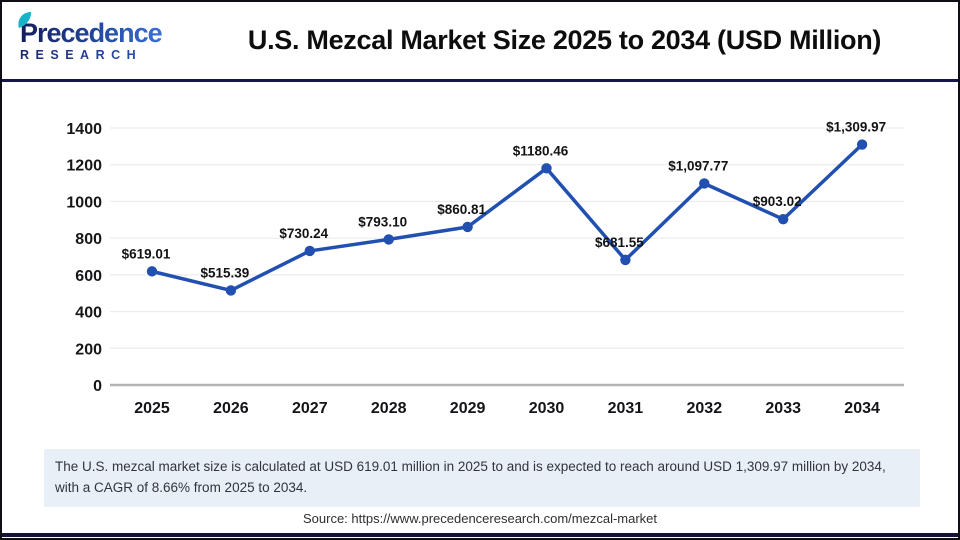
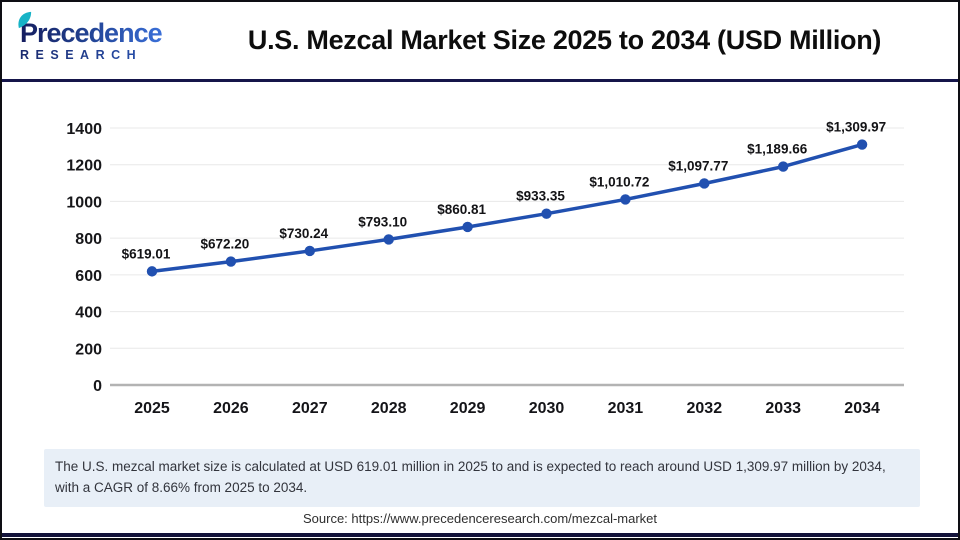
2026: $515.39 -> $672.20
2030: $1180.46 -> $933.35
2031: $681.55 -> $1,010.72
2033: $903.02 -> $1,189.66
